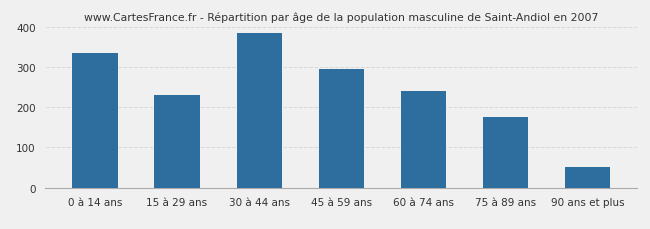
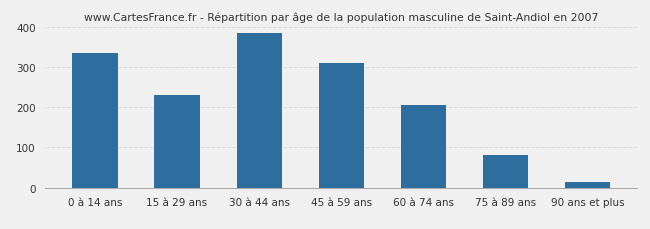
45 à 59 ans: 295 -> 310
60 à 74 ans: 240 -> 204
75 à 89 ans: 175 -> 80
90 ans et plus: 50 -> 15
